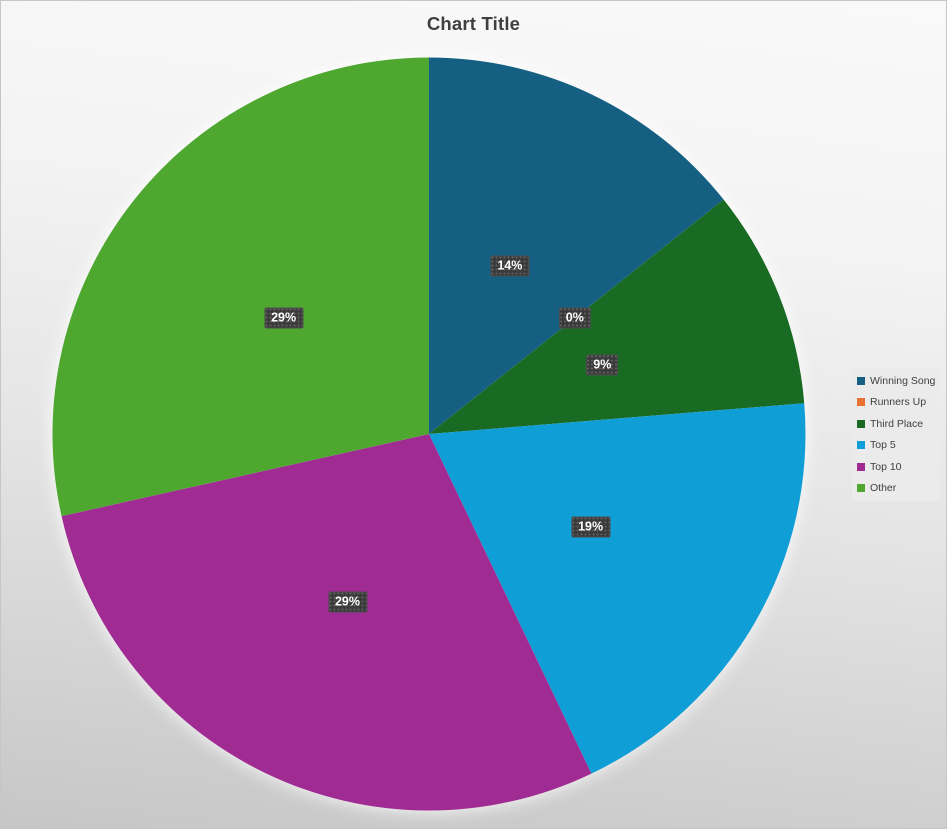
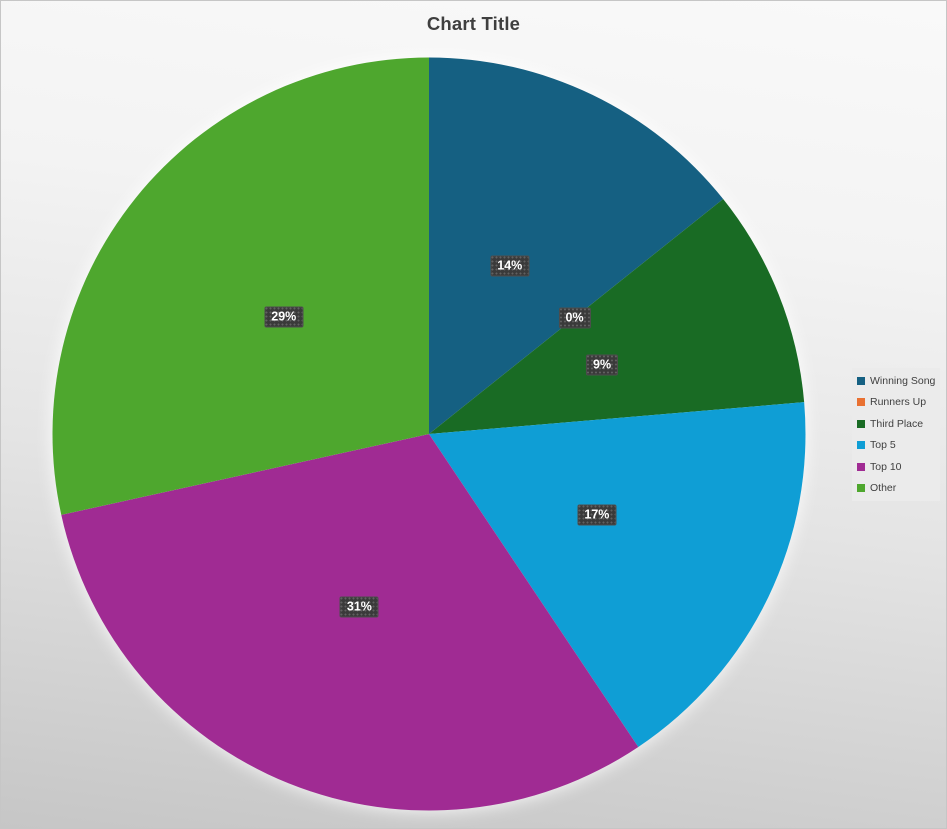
Top 5: 19% -> 17%
Top 10: 29% -> 31%
